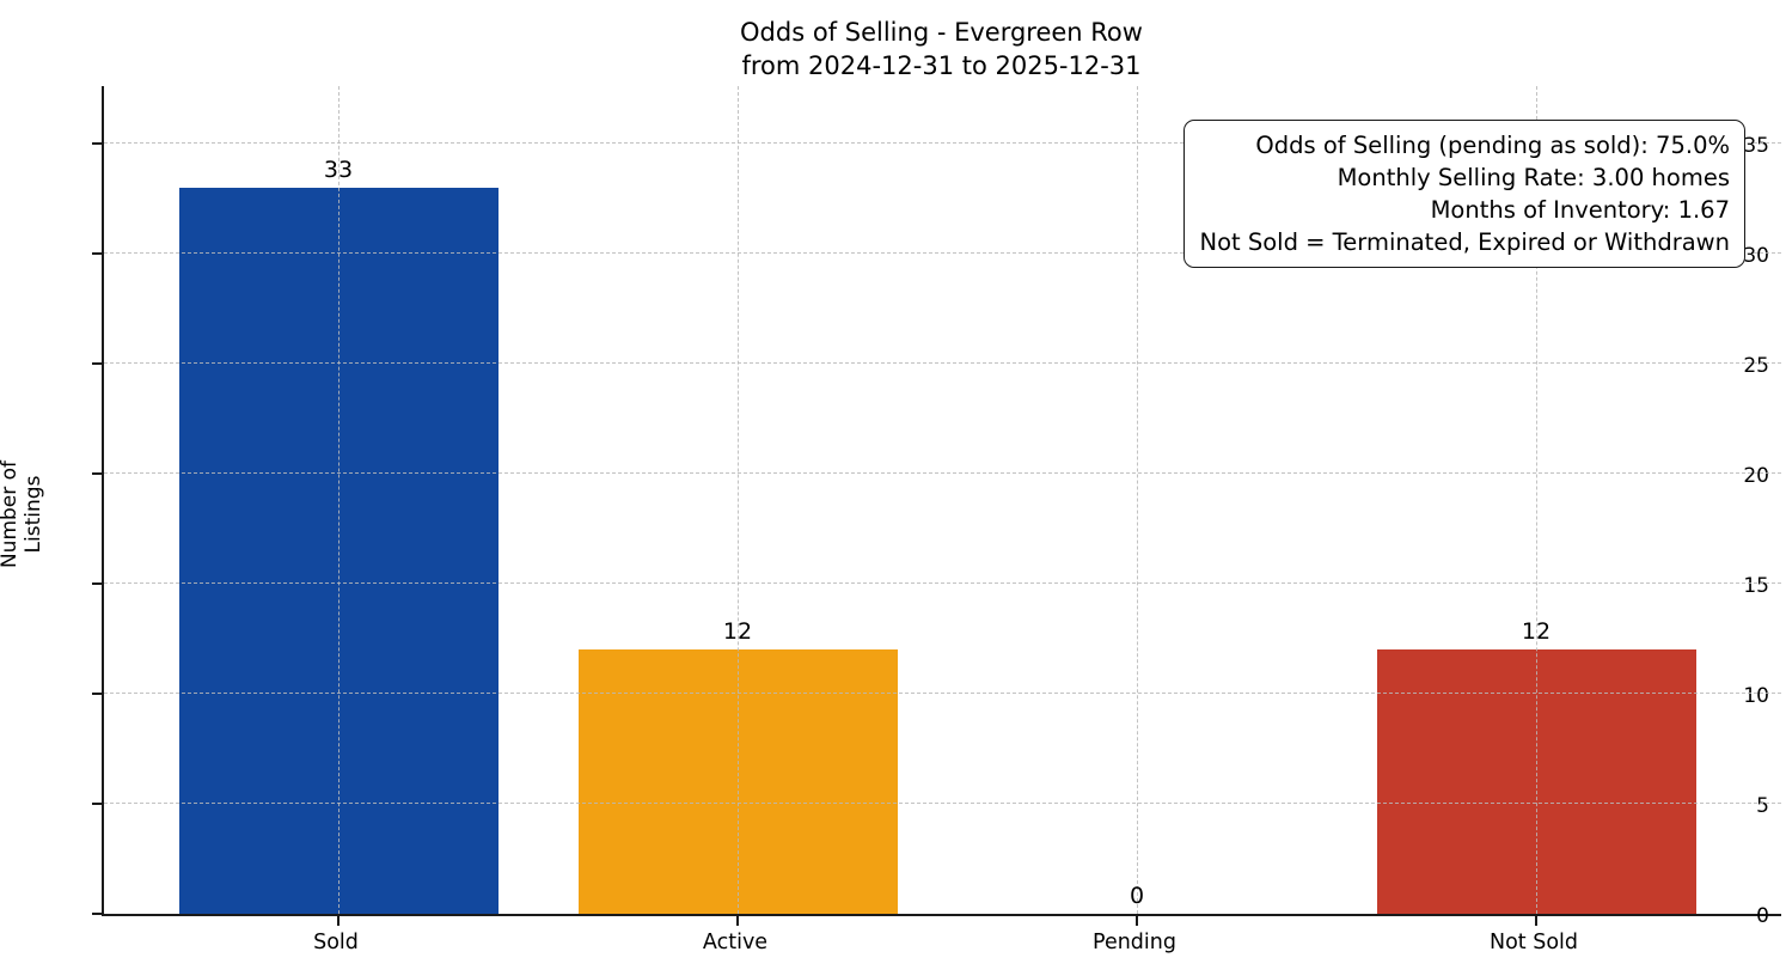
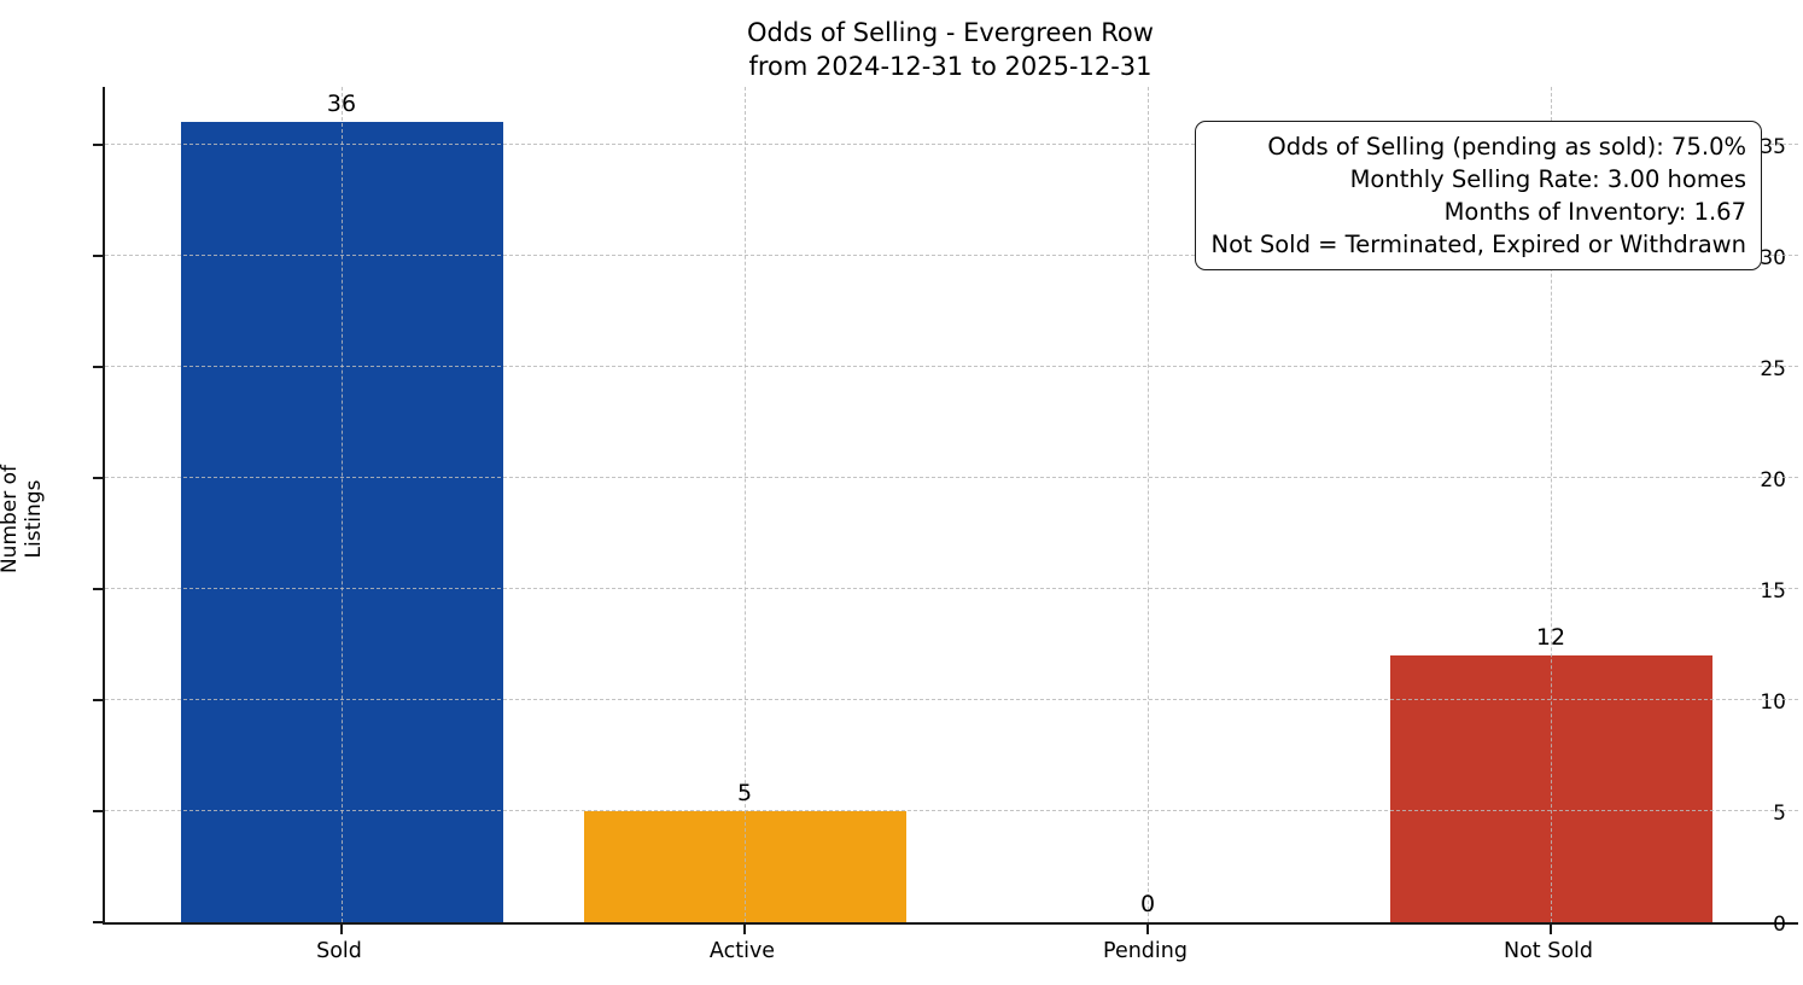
Sold: 33 -> 36
Active: 12 -> 5
